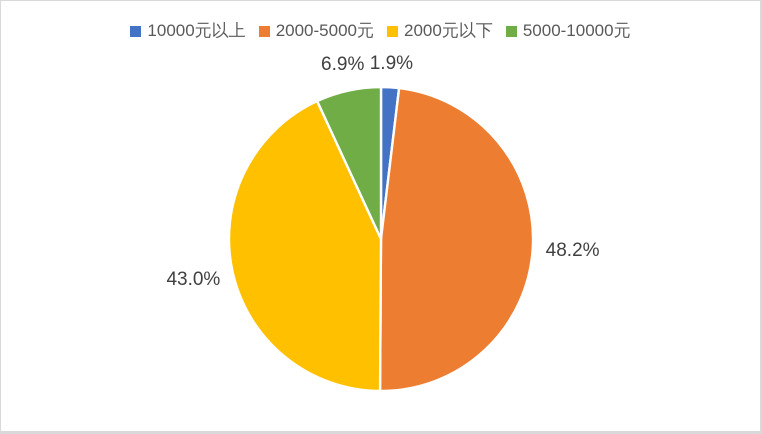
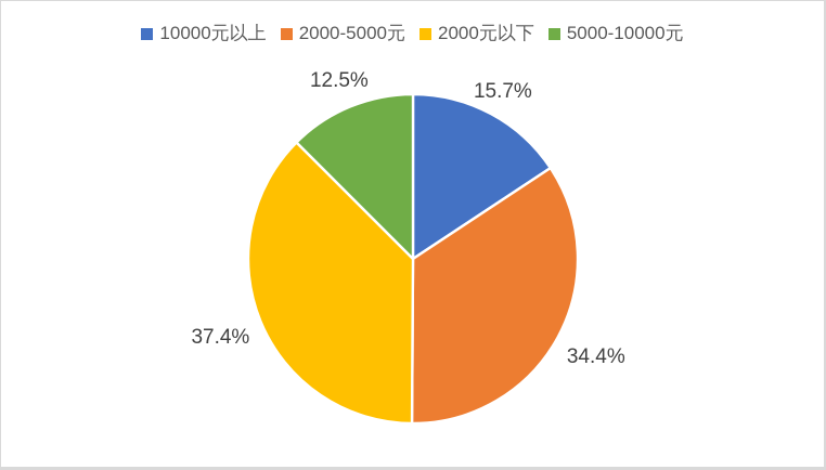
10000元以上: 1.9% -> 15.7%
2000-5000元: 48.2% -> 34.4%
2000元以下: 43.0% -> 37.4%
5000-10000元: 6.9% -> 12.5%
